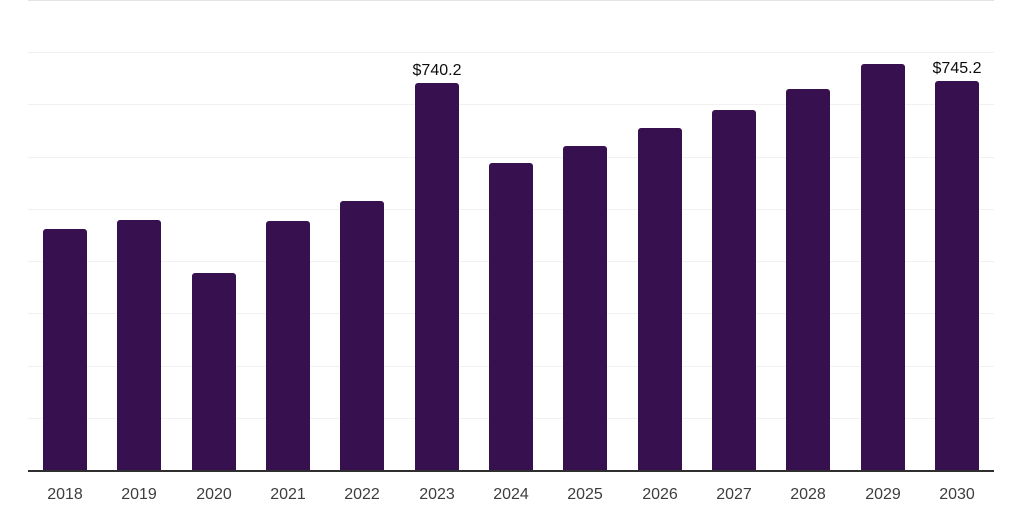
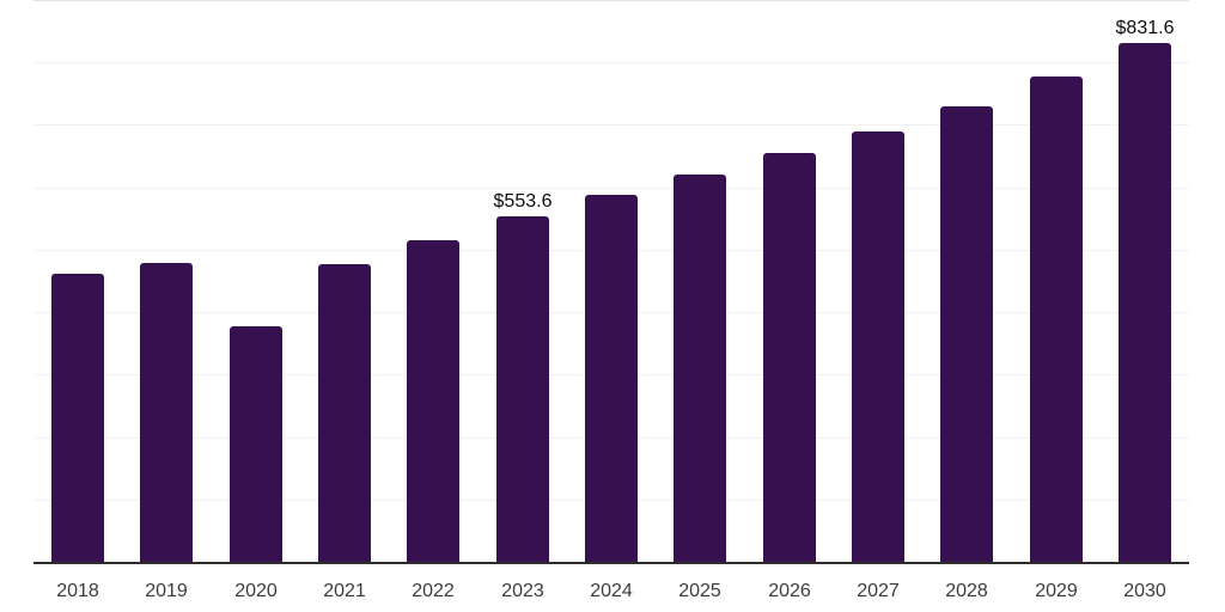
2023: $740.2 -> $553.6
2030: $745.2 -> $831.6
